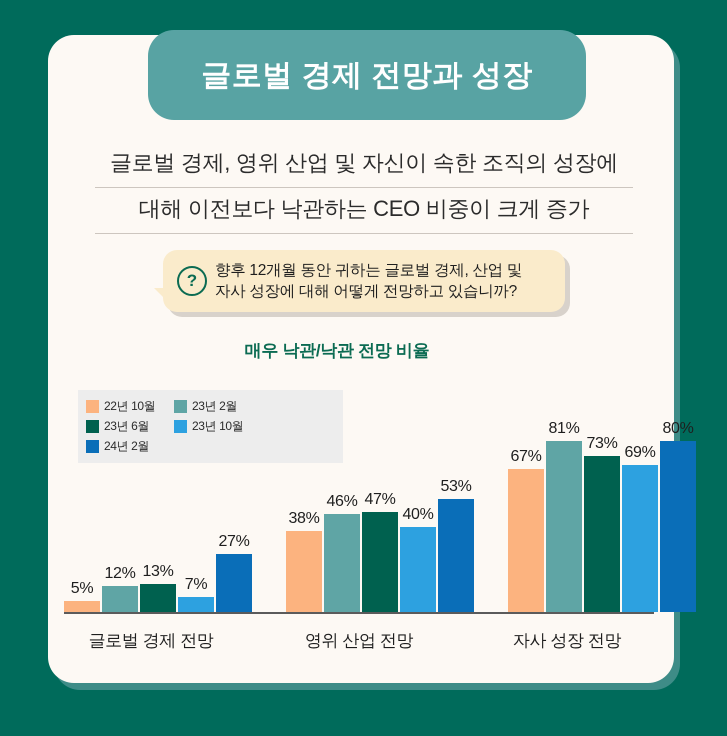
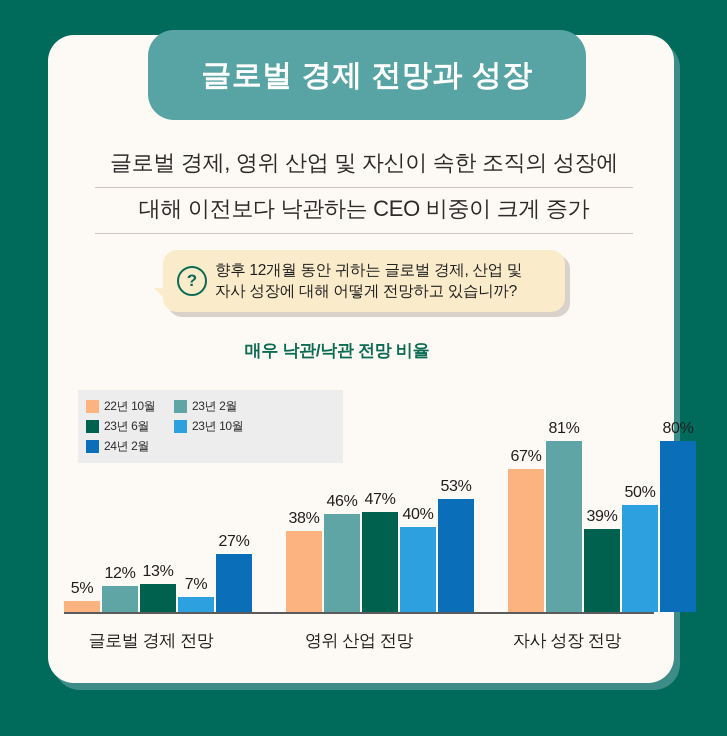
23년 6월/자사 성장 전망: 73% -> 39%
23년 10월/자사 성장 전망: 69% -> 50%
